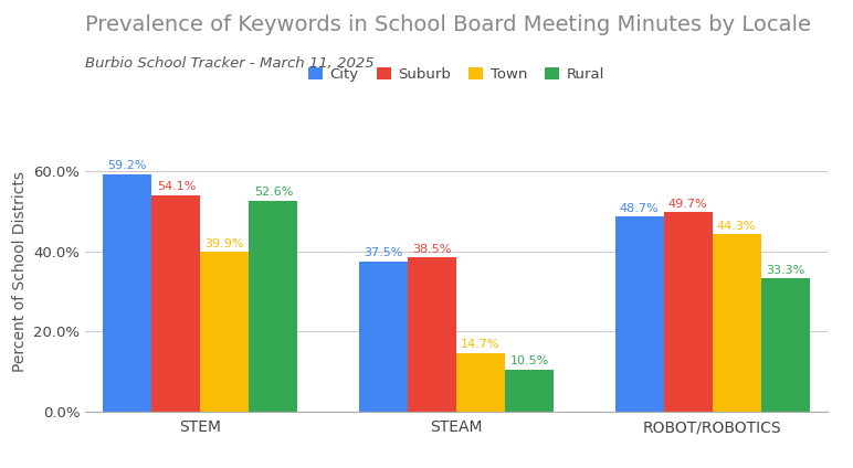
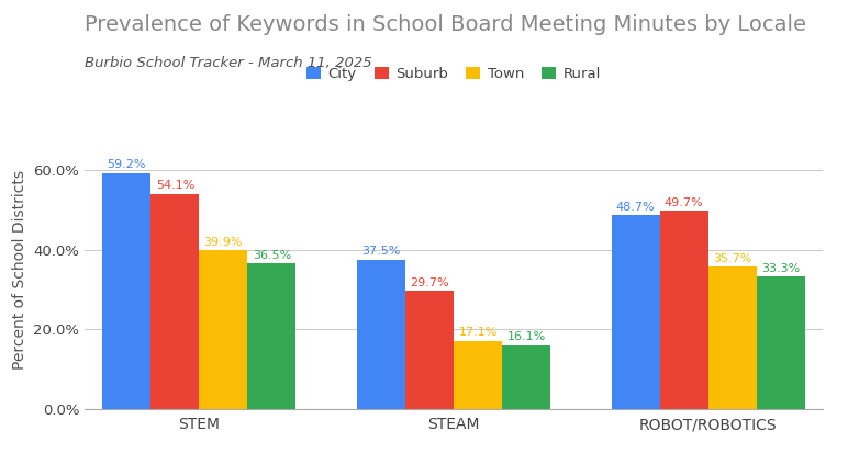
Rural/STEM: 52.6% -> 36.5%
Suburb/STEAM: 38.5% -> 29.7%
Town/STEAM: 14.7% -> 17.1%
Rural/STEAM: 10.5% -> 16.1%
Town/ROBOT/ROBOTICS: 44.3% -> 35.7%
